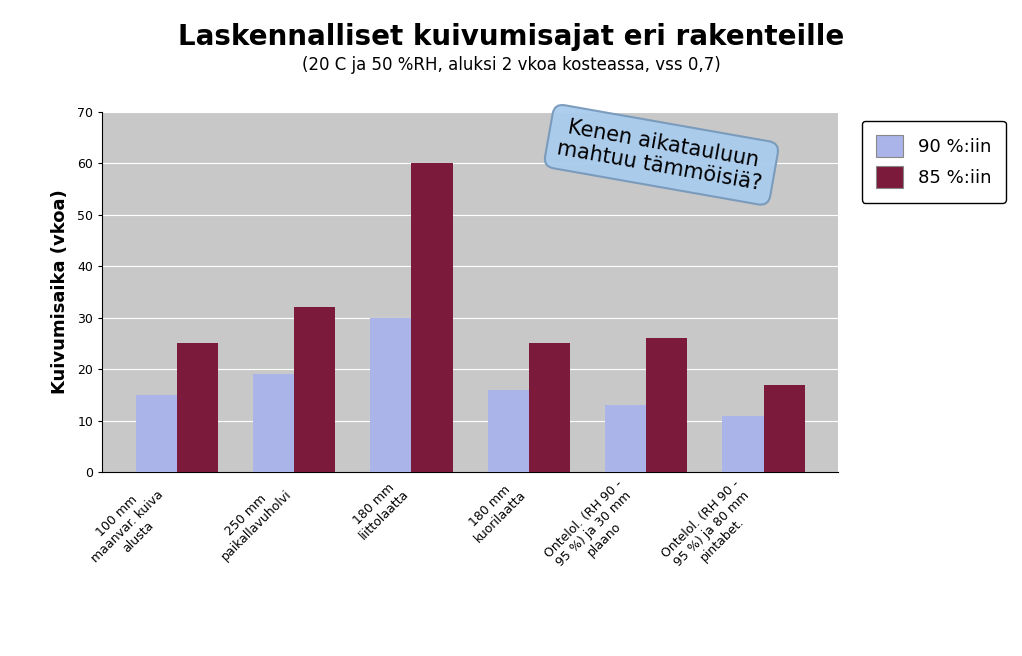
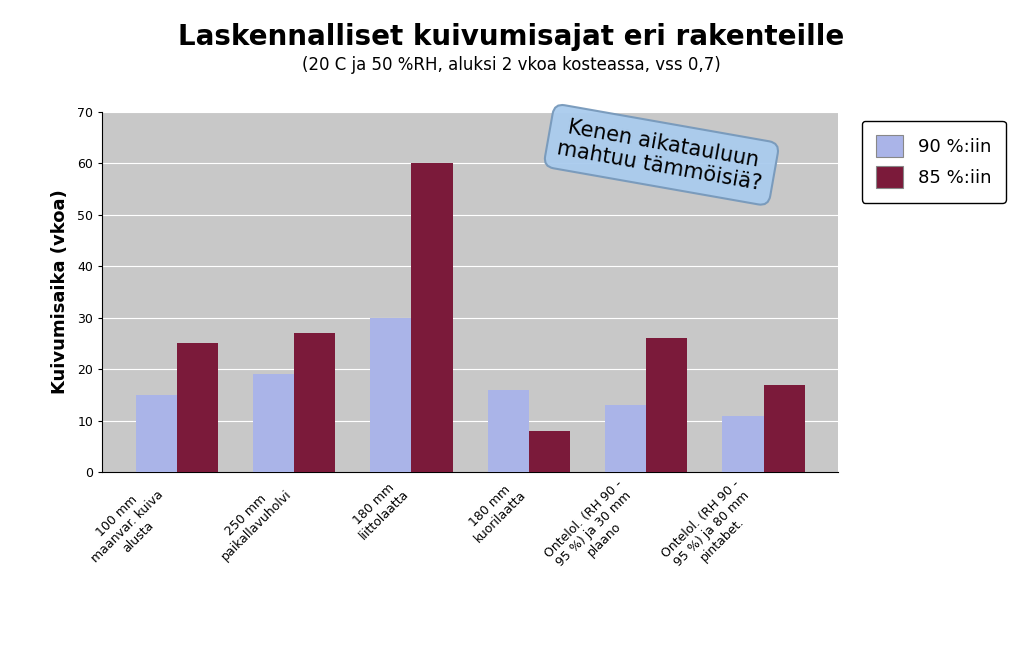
85 %:iin/250 mm paikallavuholvi: 32 -> 27
85 %:iin/180 mm kuorilaatta: 25 -> 8
